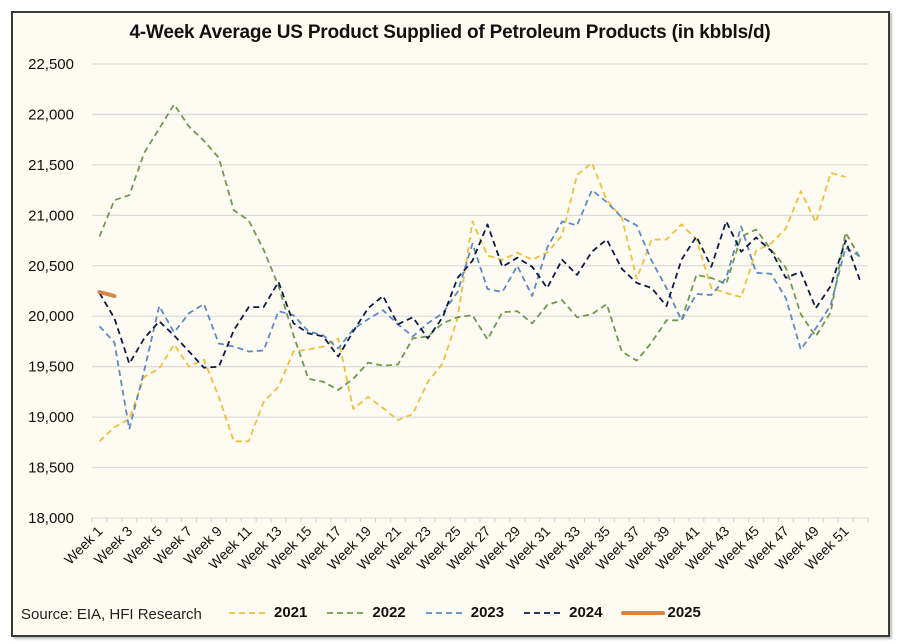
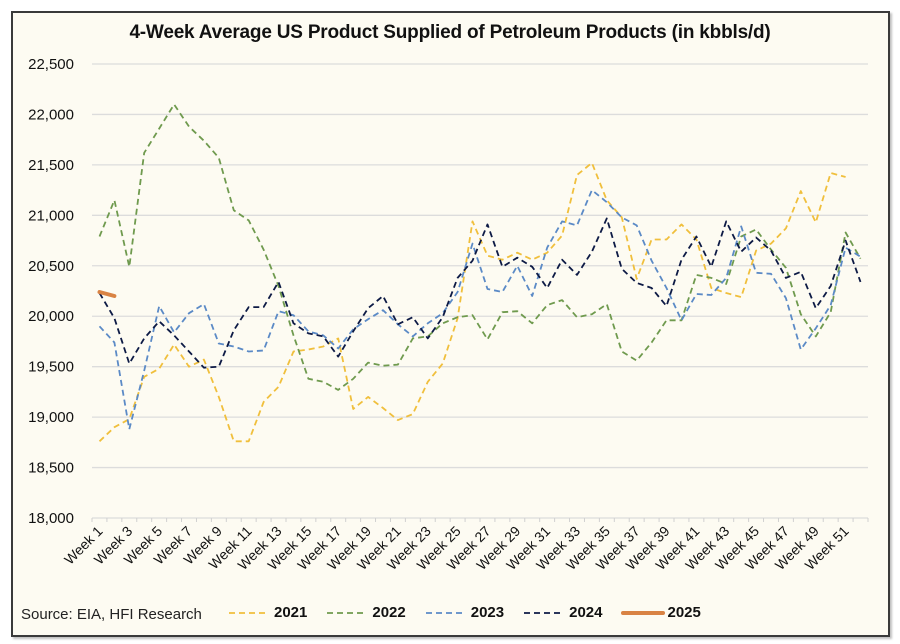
2022/Week 3: 21200 -> 20490
2024/Week 35: 20760 -> 20970
